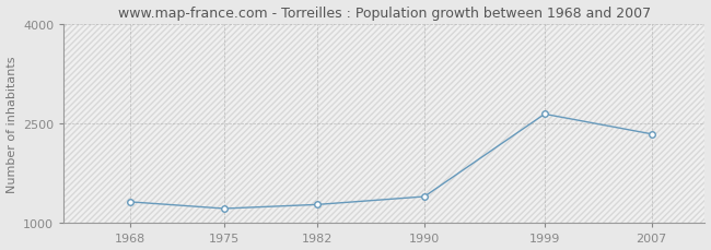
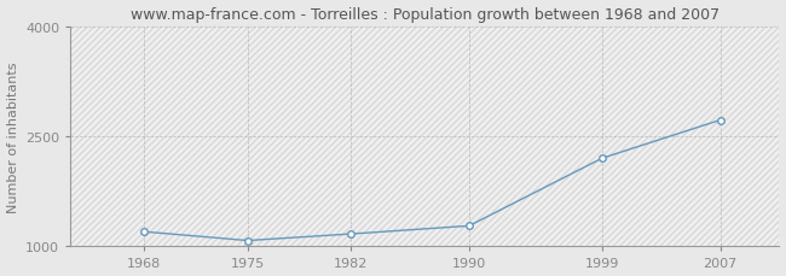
1968: 1320 -> 1200
1975: 1220 -> 1080
1982: 1280 -> 1170
1990: 1400 -> 1280
1999: 2640 -> 2200
2007: 2340 -> 2720
